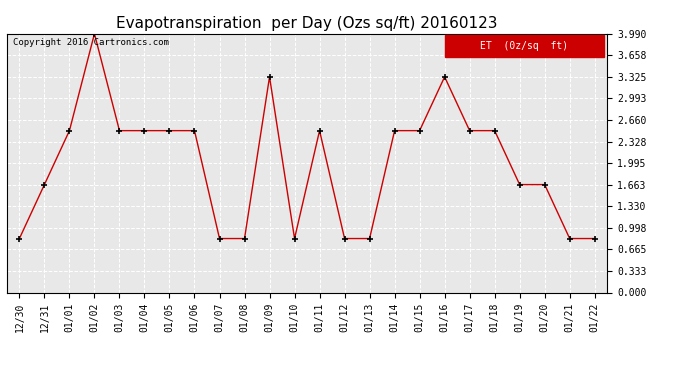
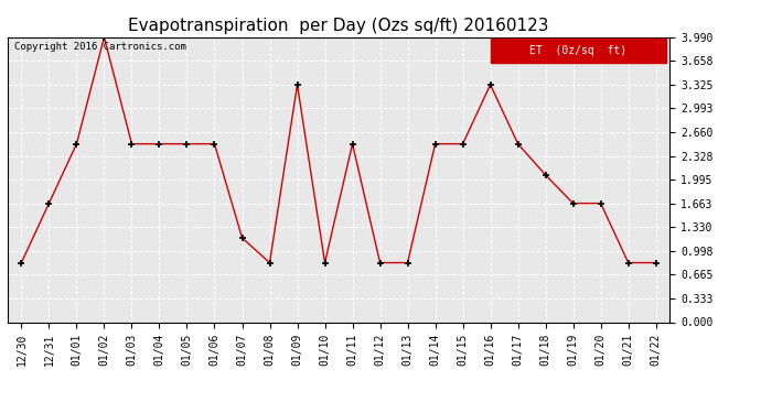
01/07: 0.83 -> 1.18
01/18: 2.50 -> 2.06
